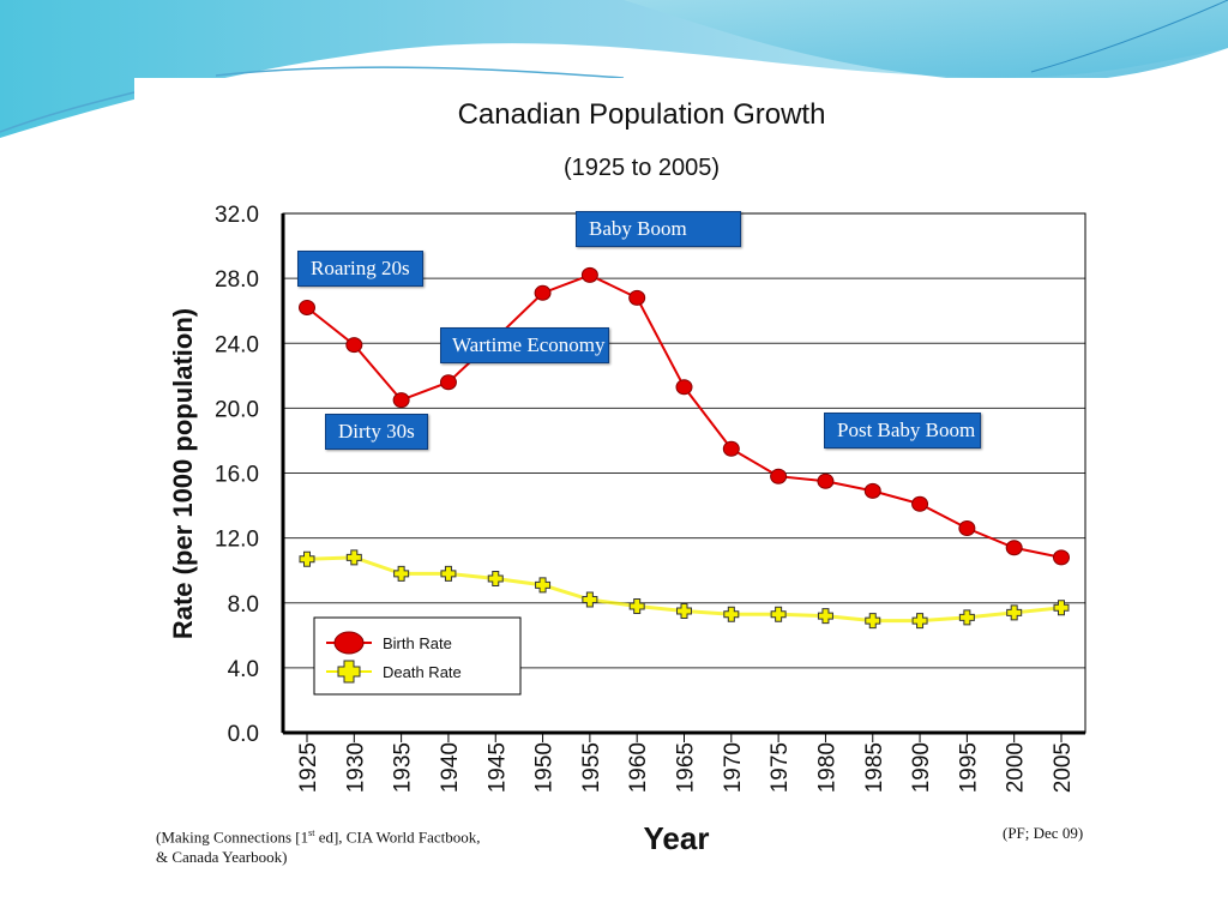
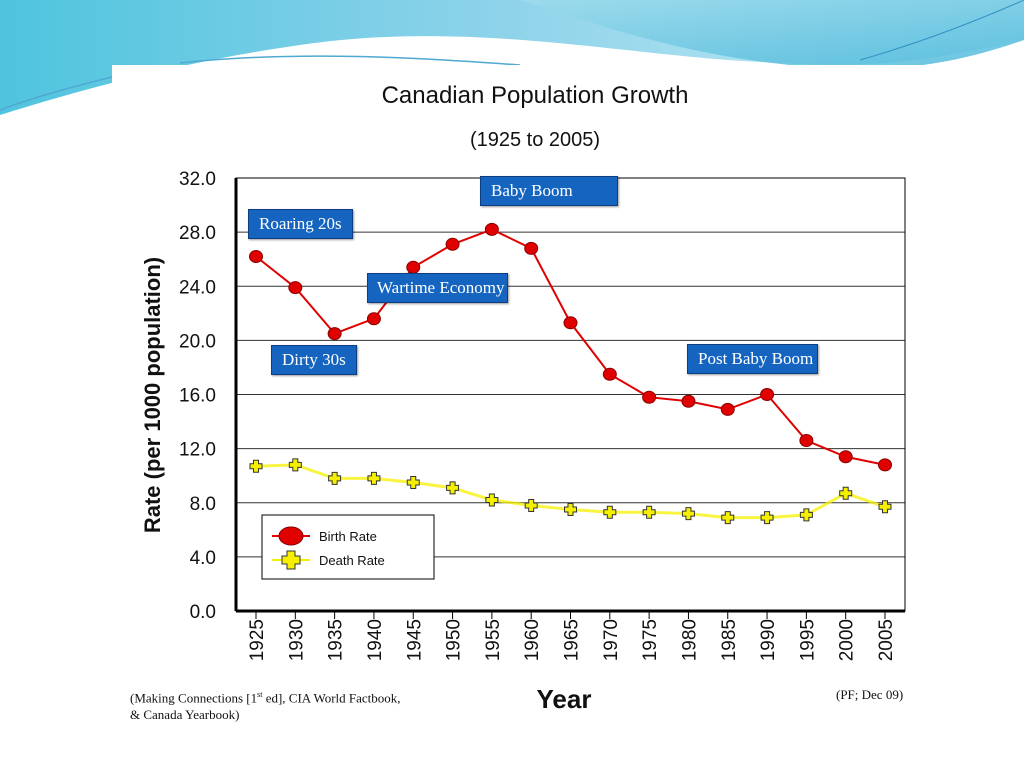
Birth Rate/1945: 24.3 -> 25.4
Birth Rate/1990: 14.1 -> 16.0
Death Rate/2000: 7.4 -> 8.7
